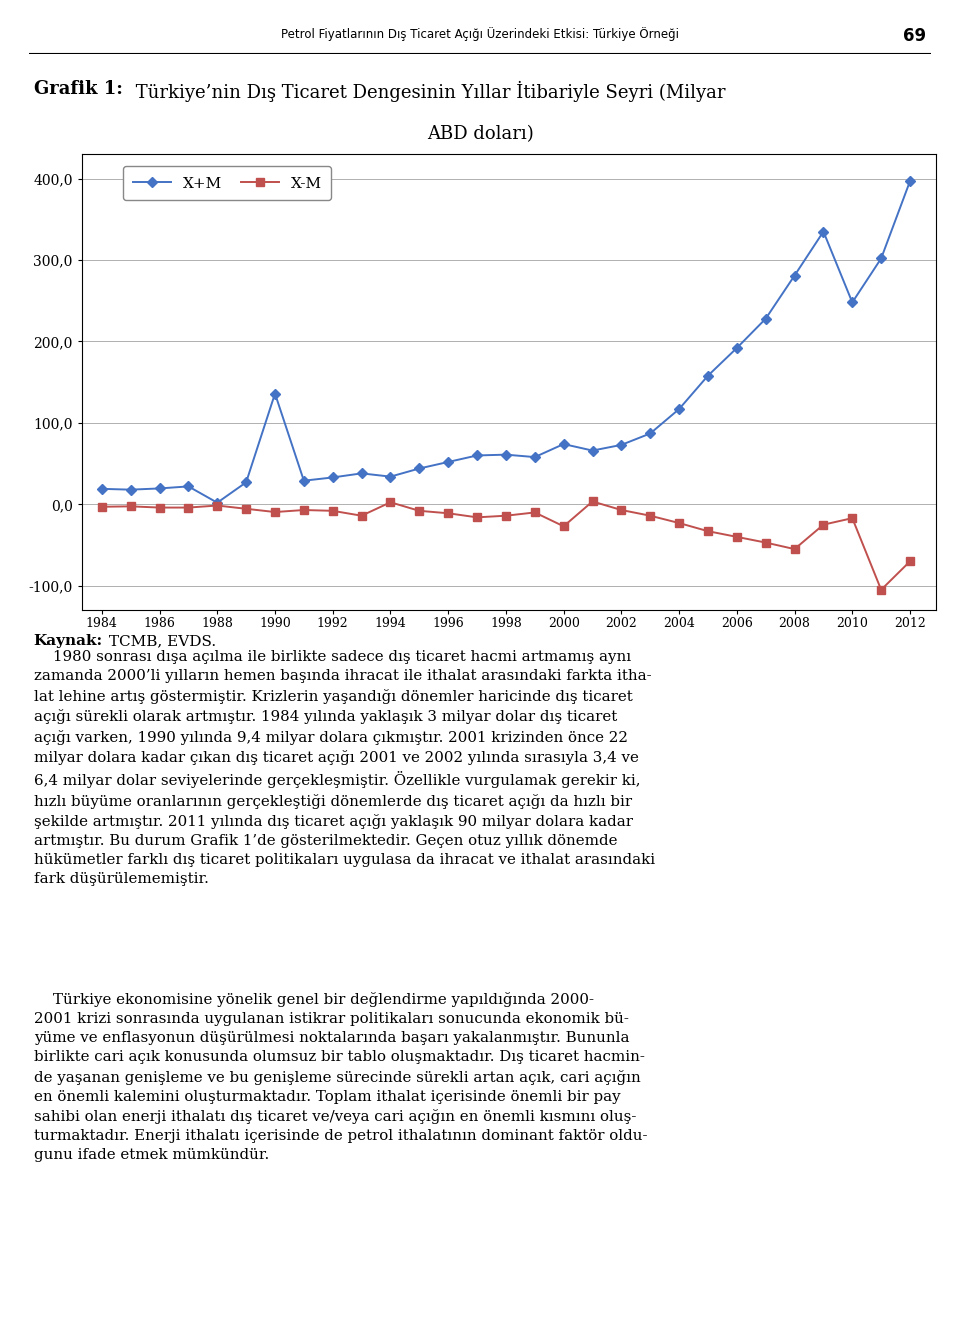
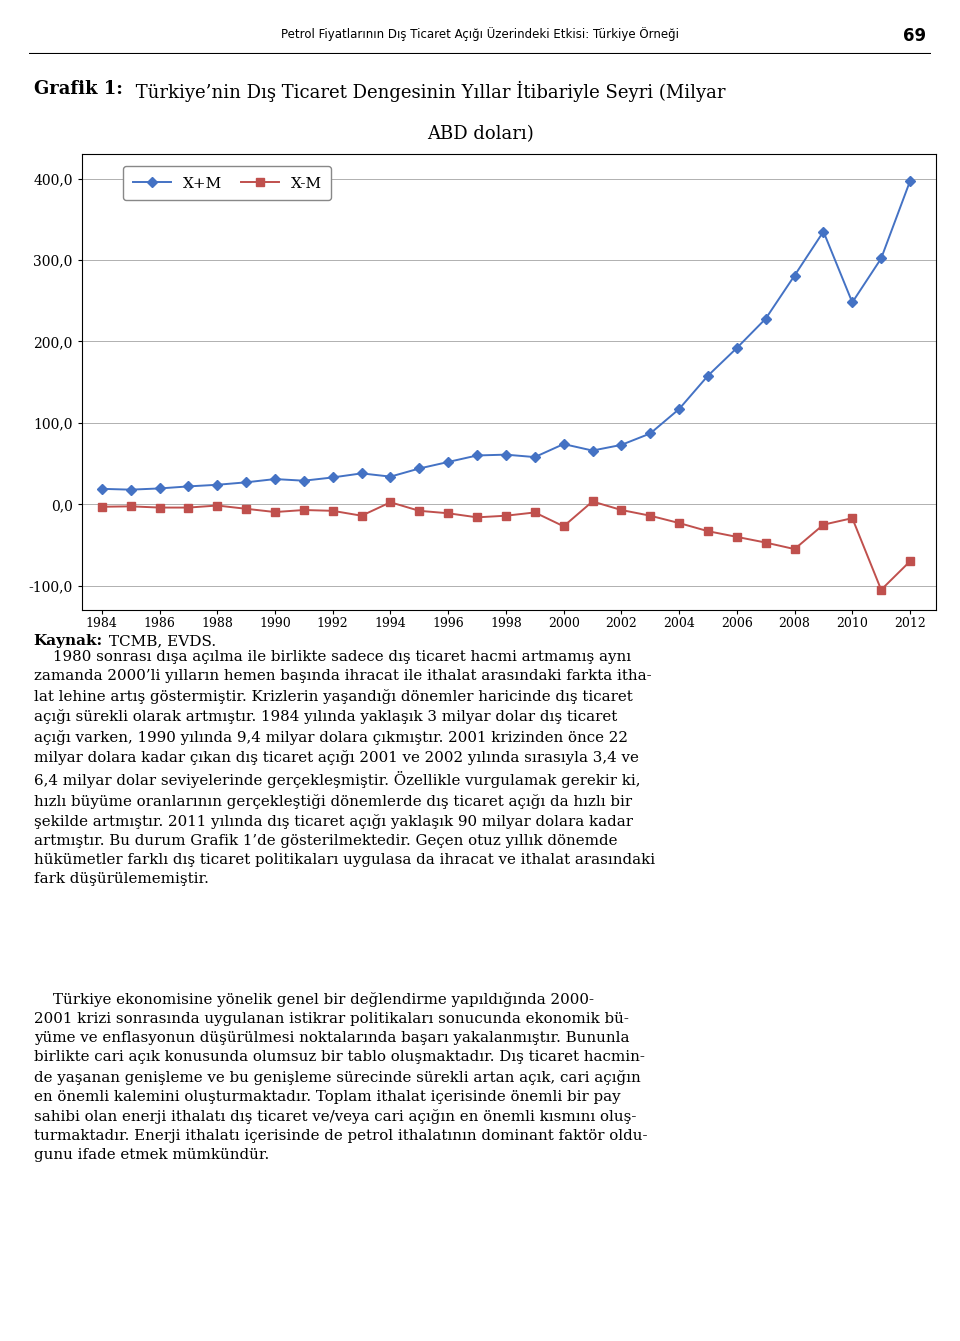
X+M/1988: 2 -> 24
X+M/1990: 136 -> 31
